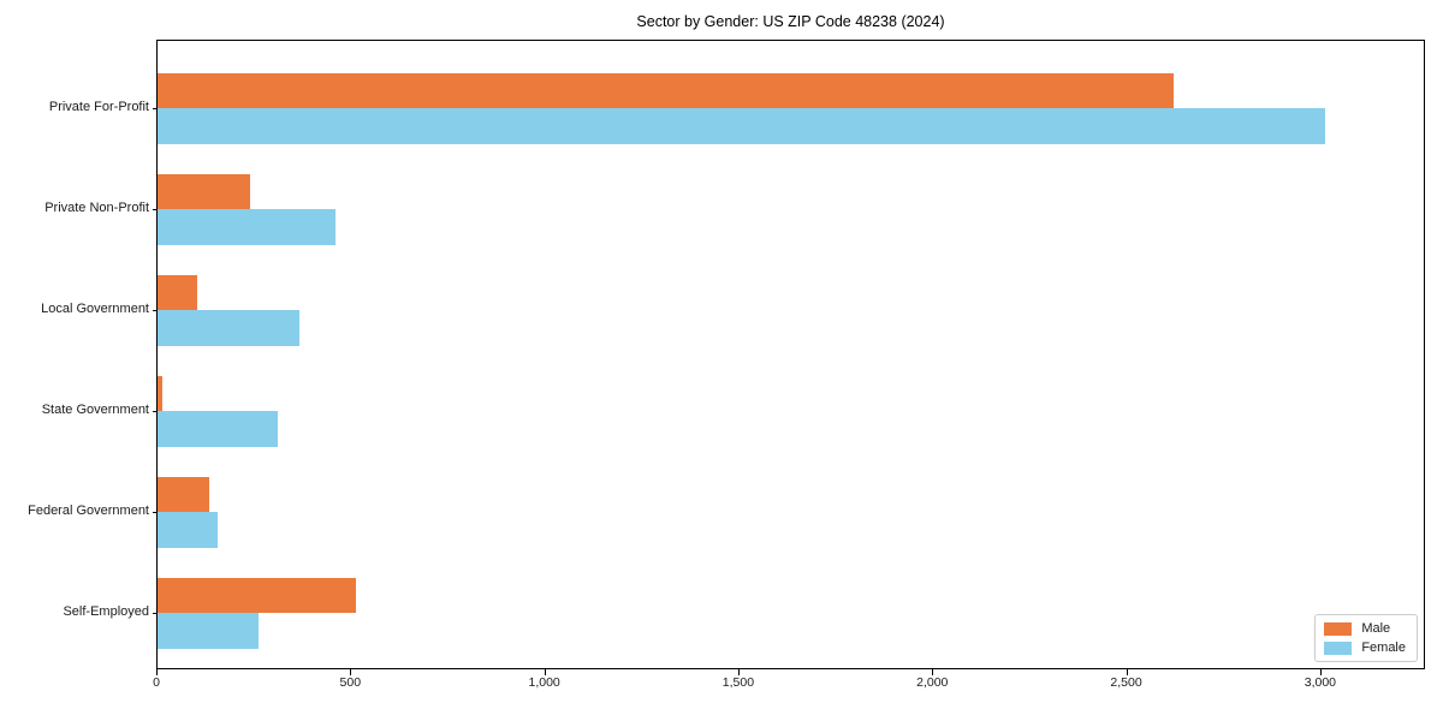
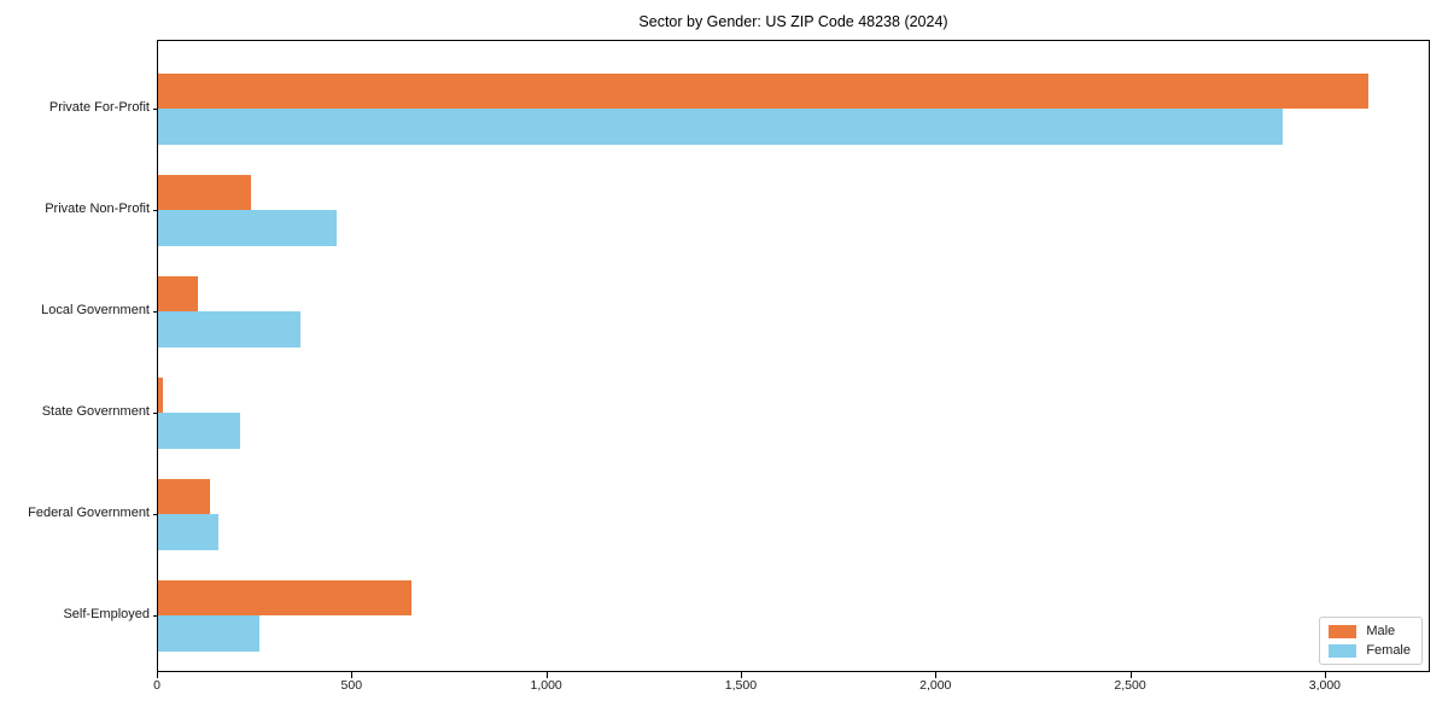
Male/Private For-Profit: 2620 -> 3110
Female/Private For-Profit: 3010 -> 2890
Female/State Government: 310 -> 210
Male/Self-Employed: 510 -> 650
